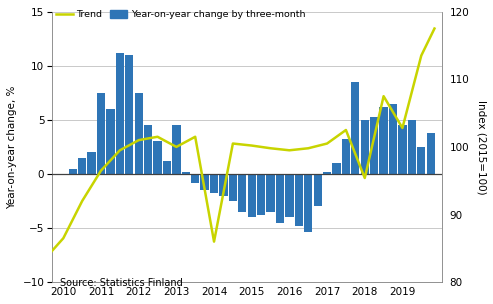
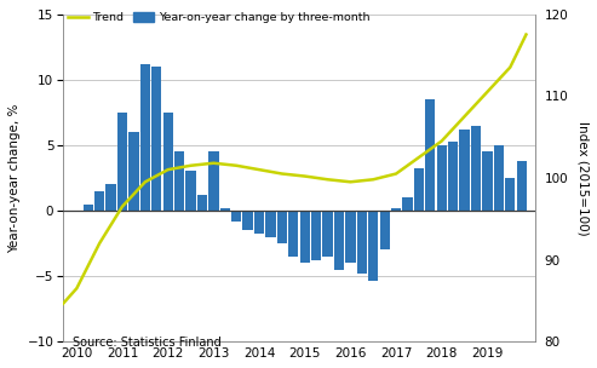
Trend/2013: 100.0 -> 101.8
Trend/2014: 86.0 -> 101.0
Trend/2018: 95.4 -> 104.5
Trend/2019: 102.8 -> 110.5
